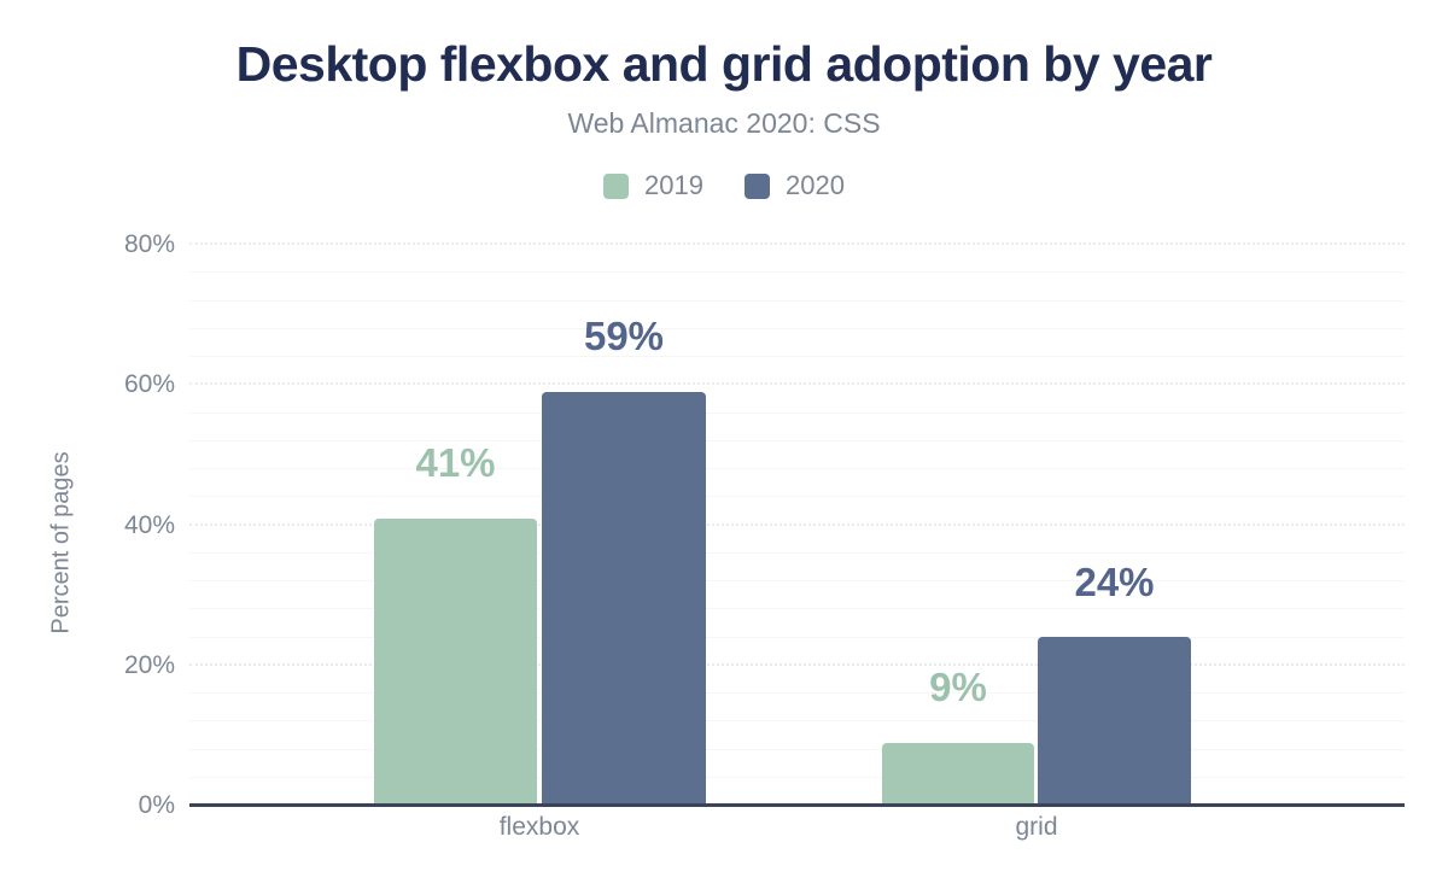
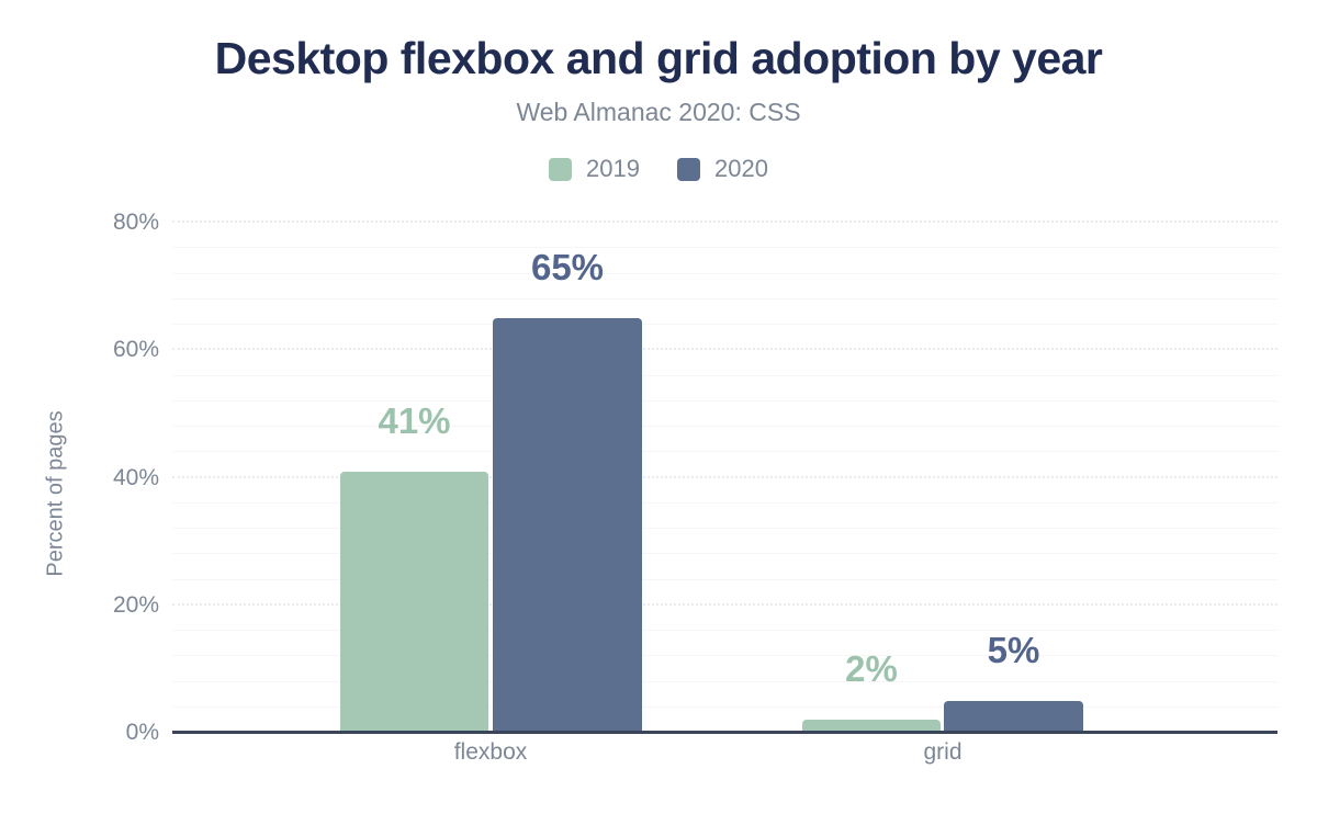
2020/flexbox: 59% -> 65%
2019/grid: 9% -> 2%
2020/grid: 24% -> 5%
